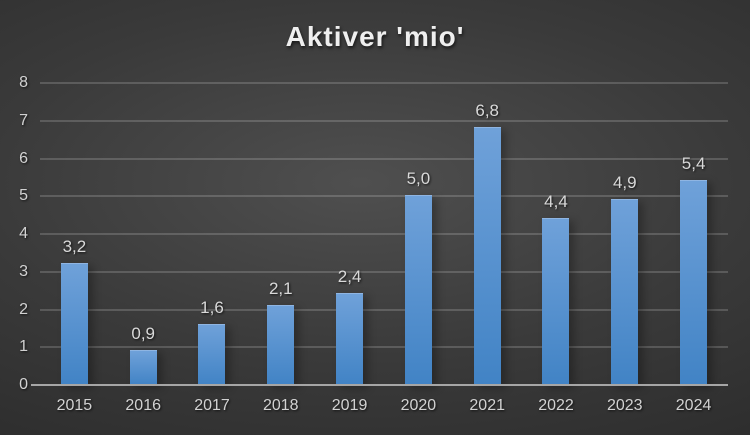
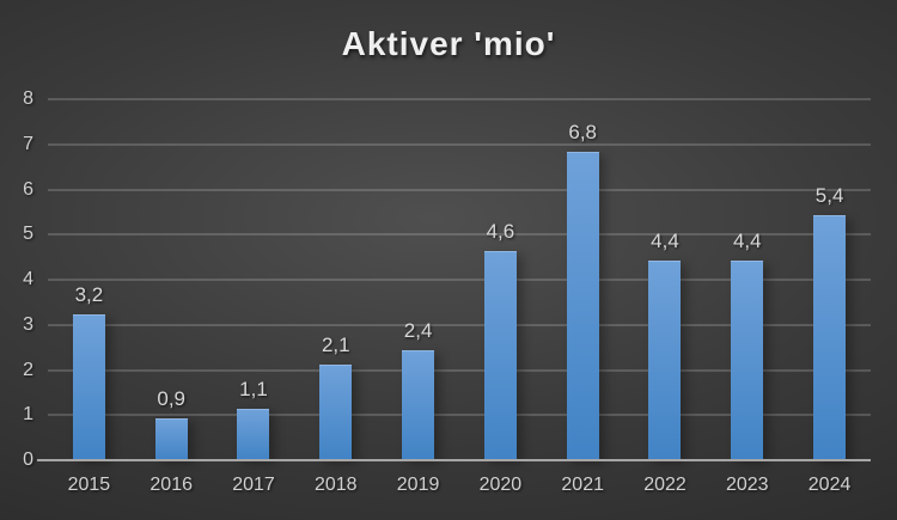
2017: 1,6 -> 1,1
2020: 5,0 -> 4,6
2023: 4,9 -> 4,4
